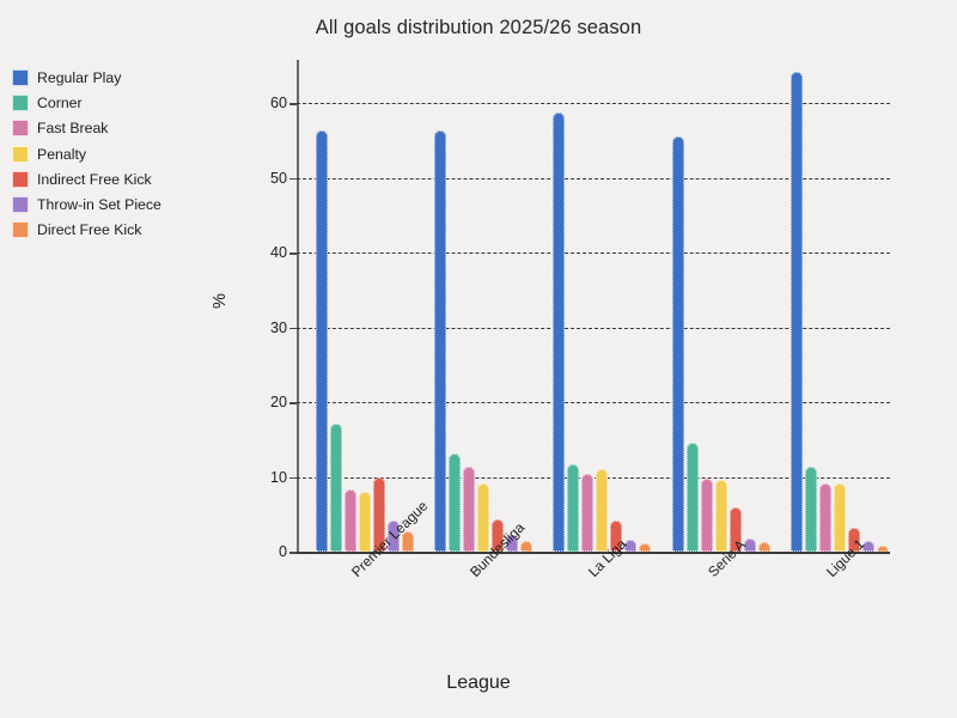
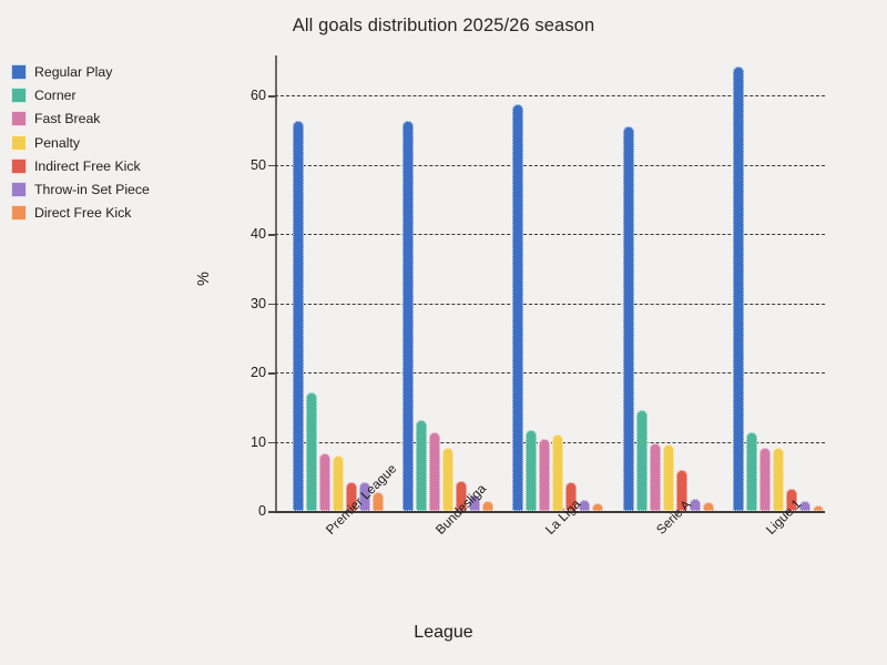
Indirect Free Kick/Premier League: 10 -> 4
